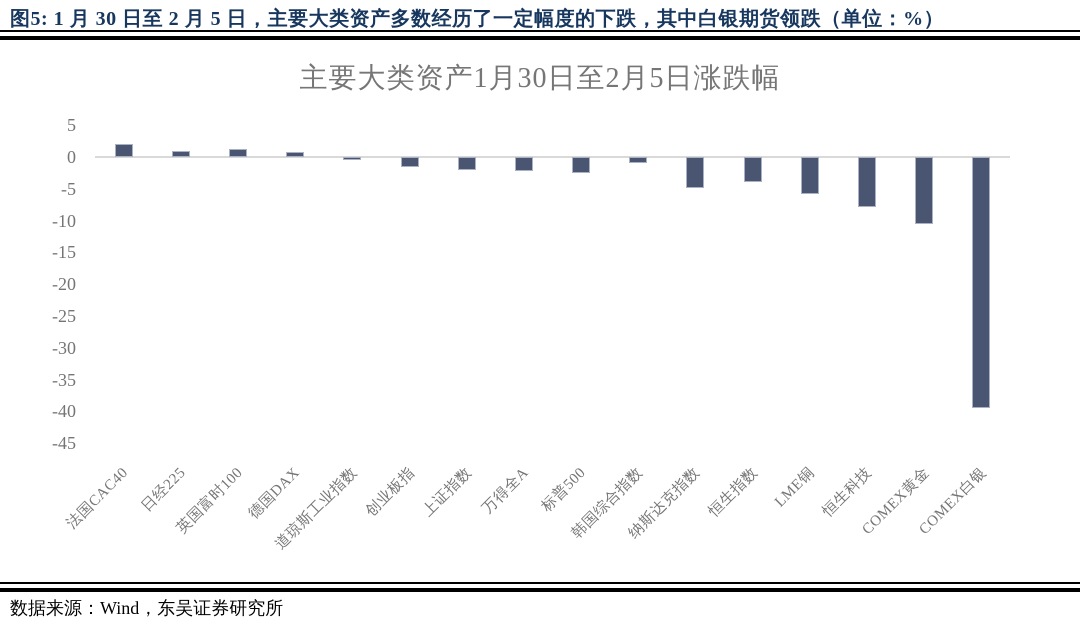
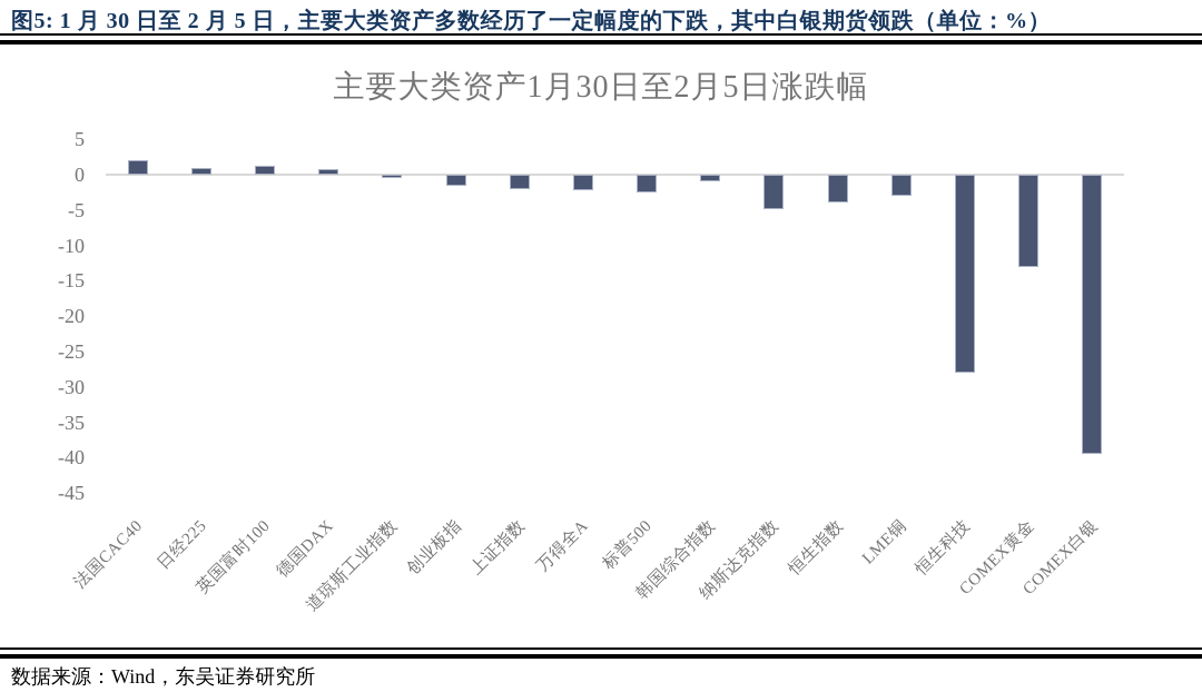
LME铜: -6 -> -3
恒生科技: -8 -> -28
COMEX黄金: -11 -> -13
